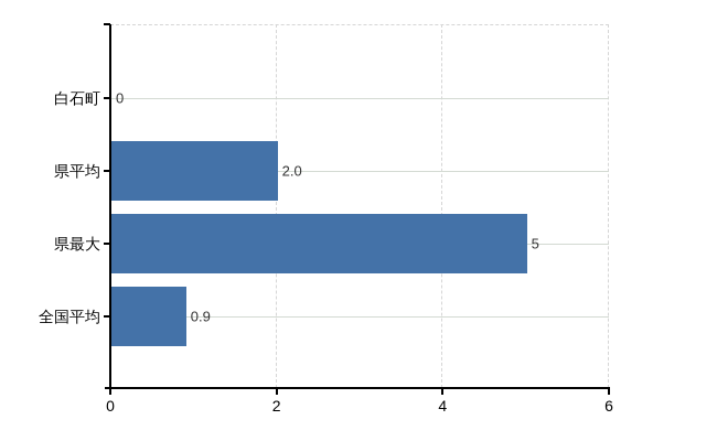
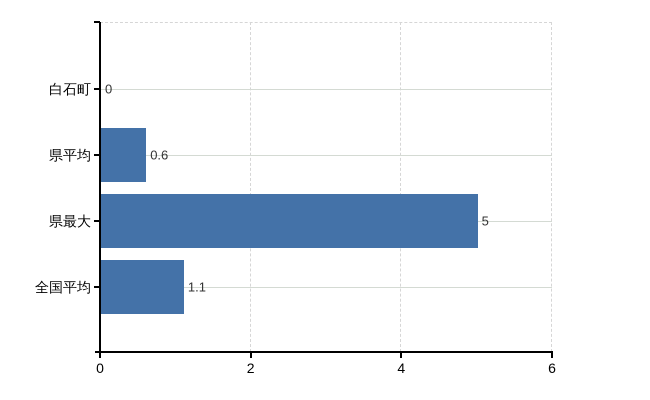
県平均: 2.0 -> 0.6
全国平均: 0.9 -> 1.1
